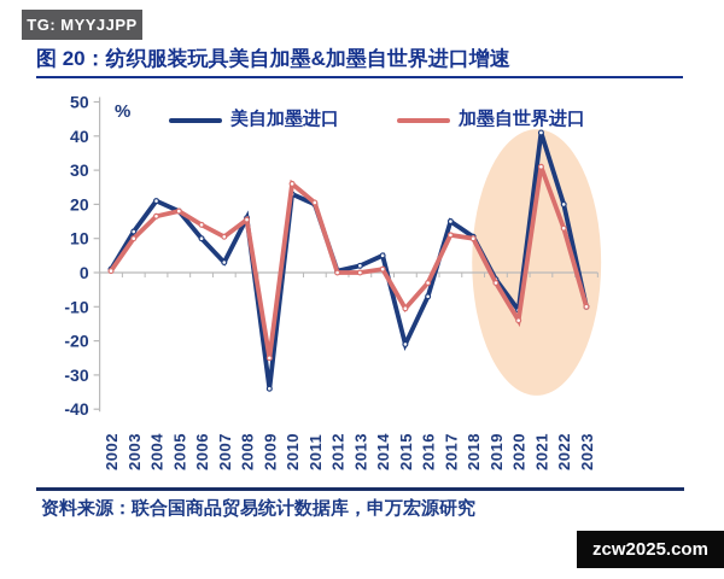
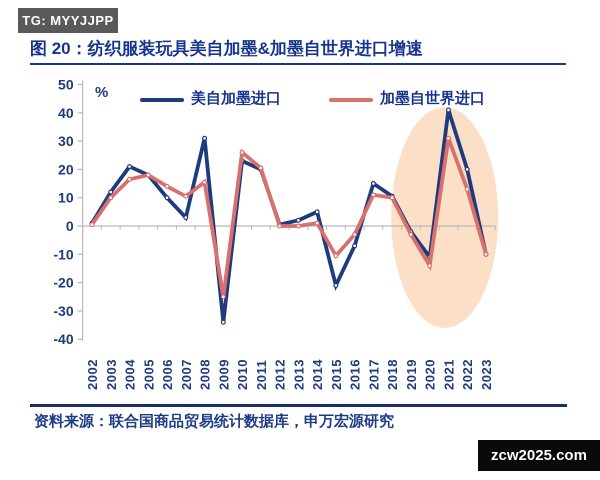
美自加墨进口/2008: 16 -> 31
